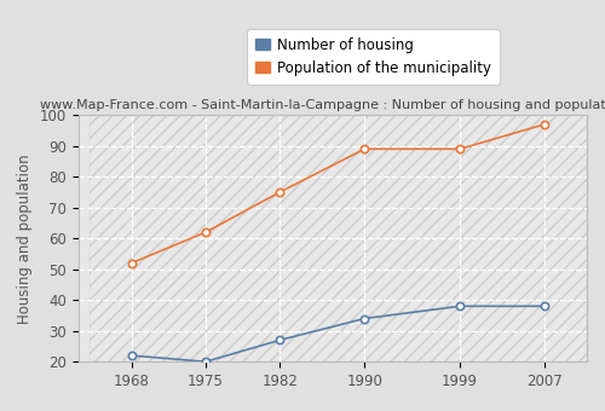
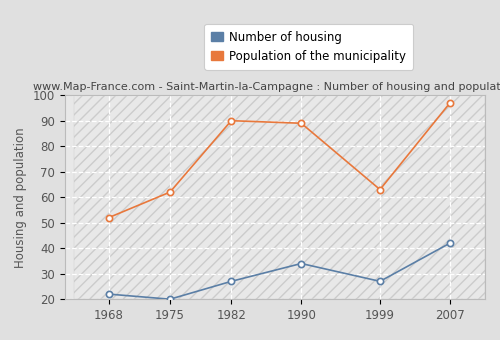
Population of the municipality/1982: 75 -> 90
Number of housing/1999: 38 -> 27
Population of the municipality/1999: 89 -> 63
Number of housing/2007: 38 -> 42
